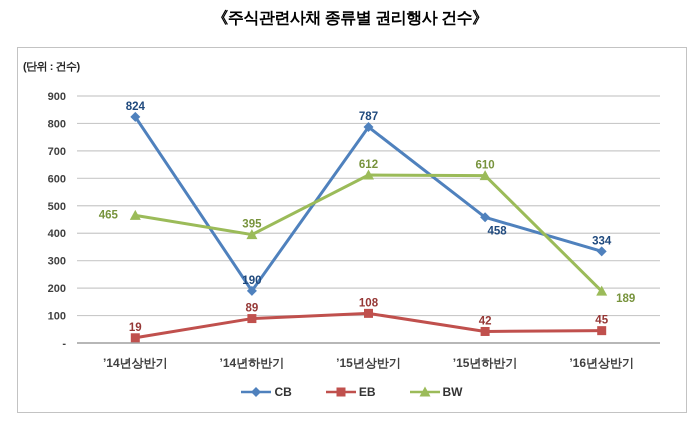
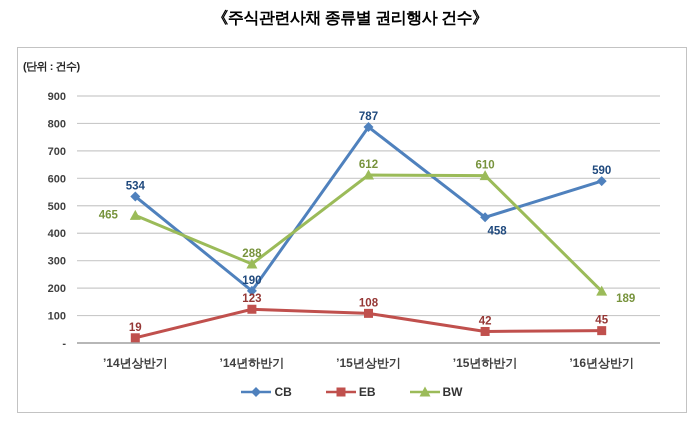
CB/’14년상반기: 824 -> 534
EB/’14년하반기: 89 -> 123
BW/’14년하반기: 395 -> 288
CB/’16년상반기: 334 -> 590
